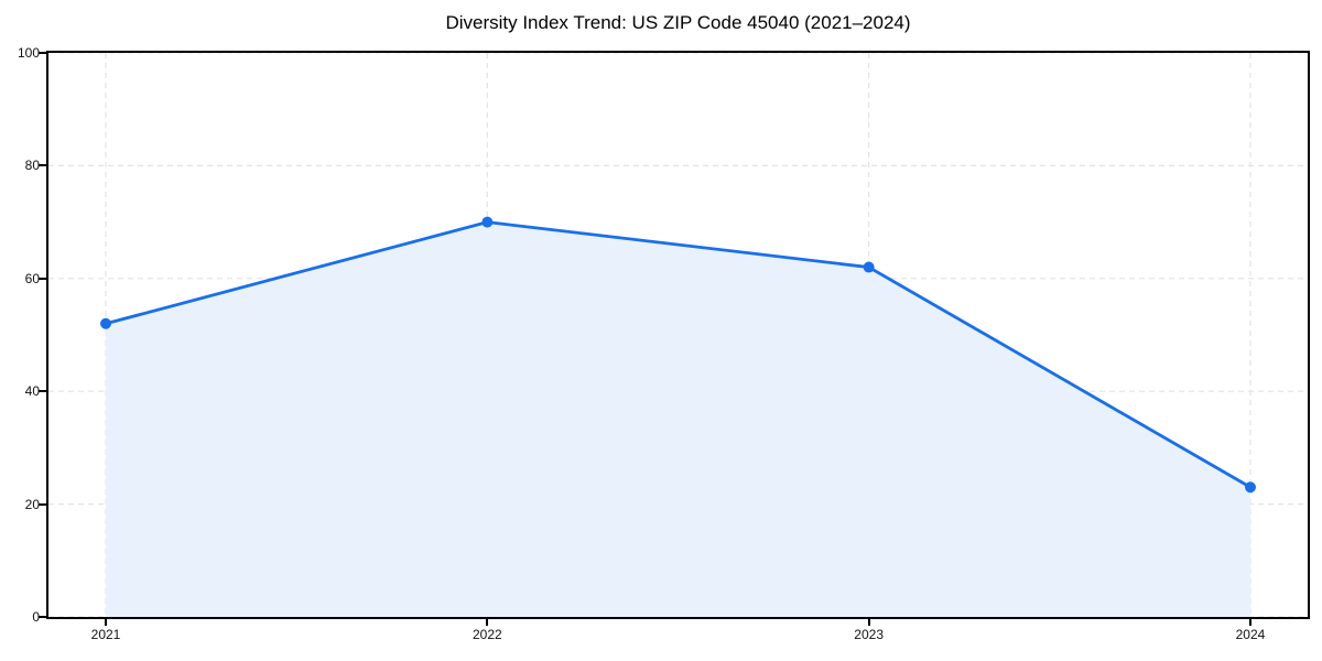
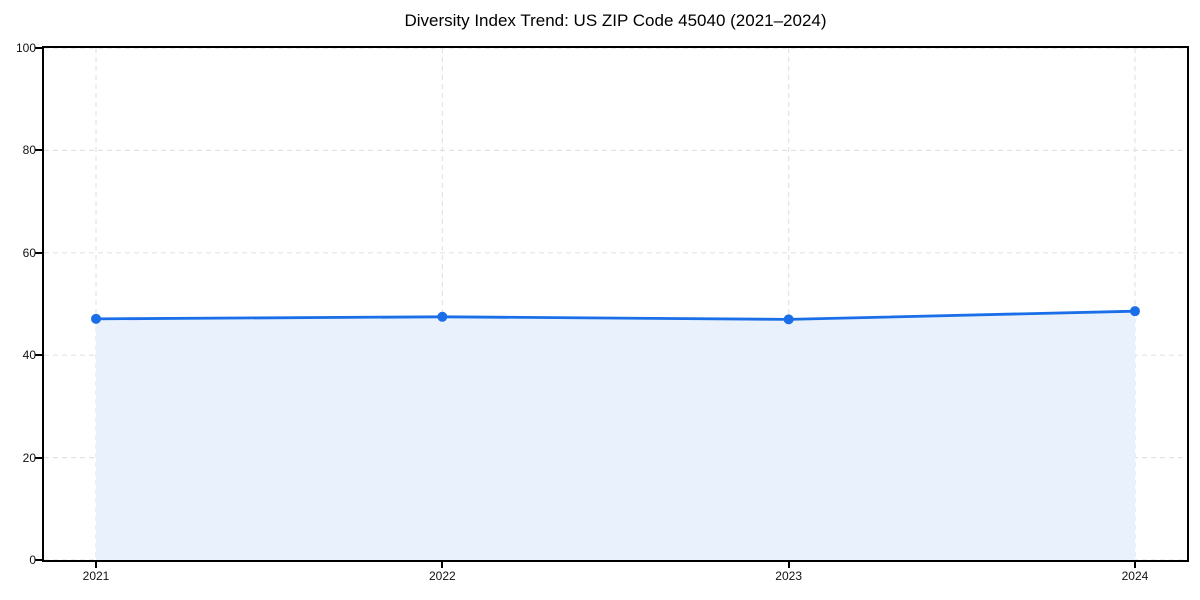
2021: 52 -> 47
2022: 70 -> 48
2023: 62 -> 47
2024: 23 -> 49
